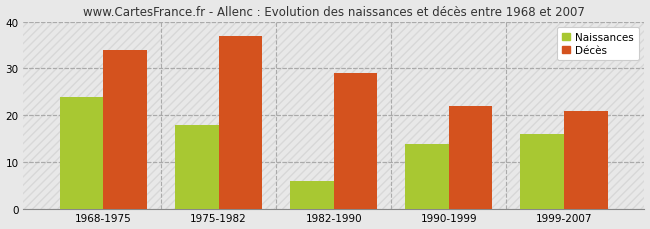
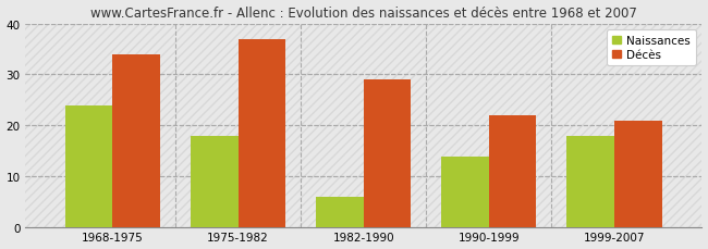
Naissances/1999-2007: 16 -> 18
